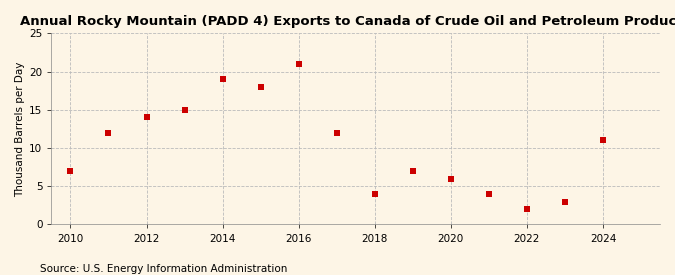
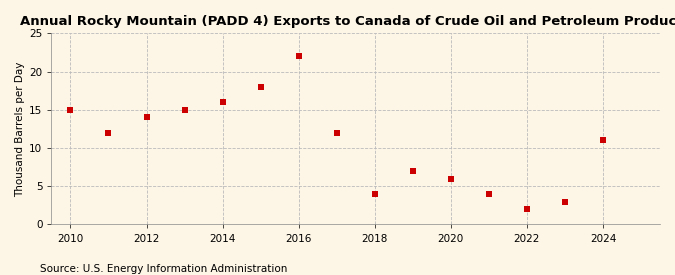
2010: 7 -> 15
2014: 19 -> 16
2016: 21 -> 22
